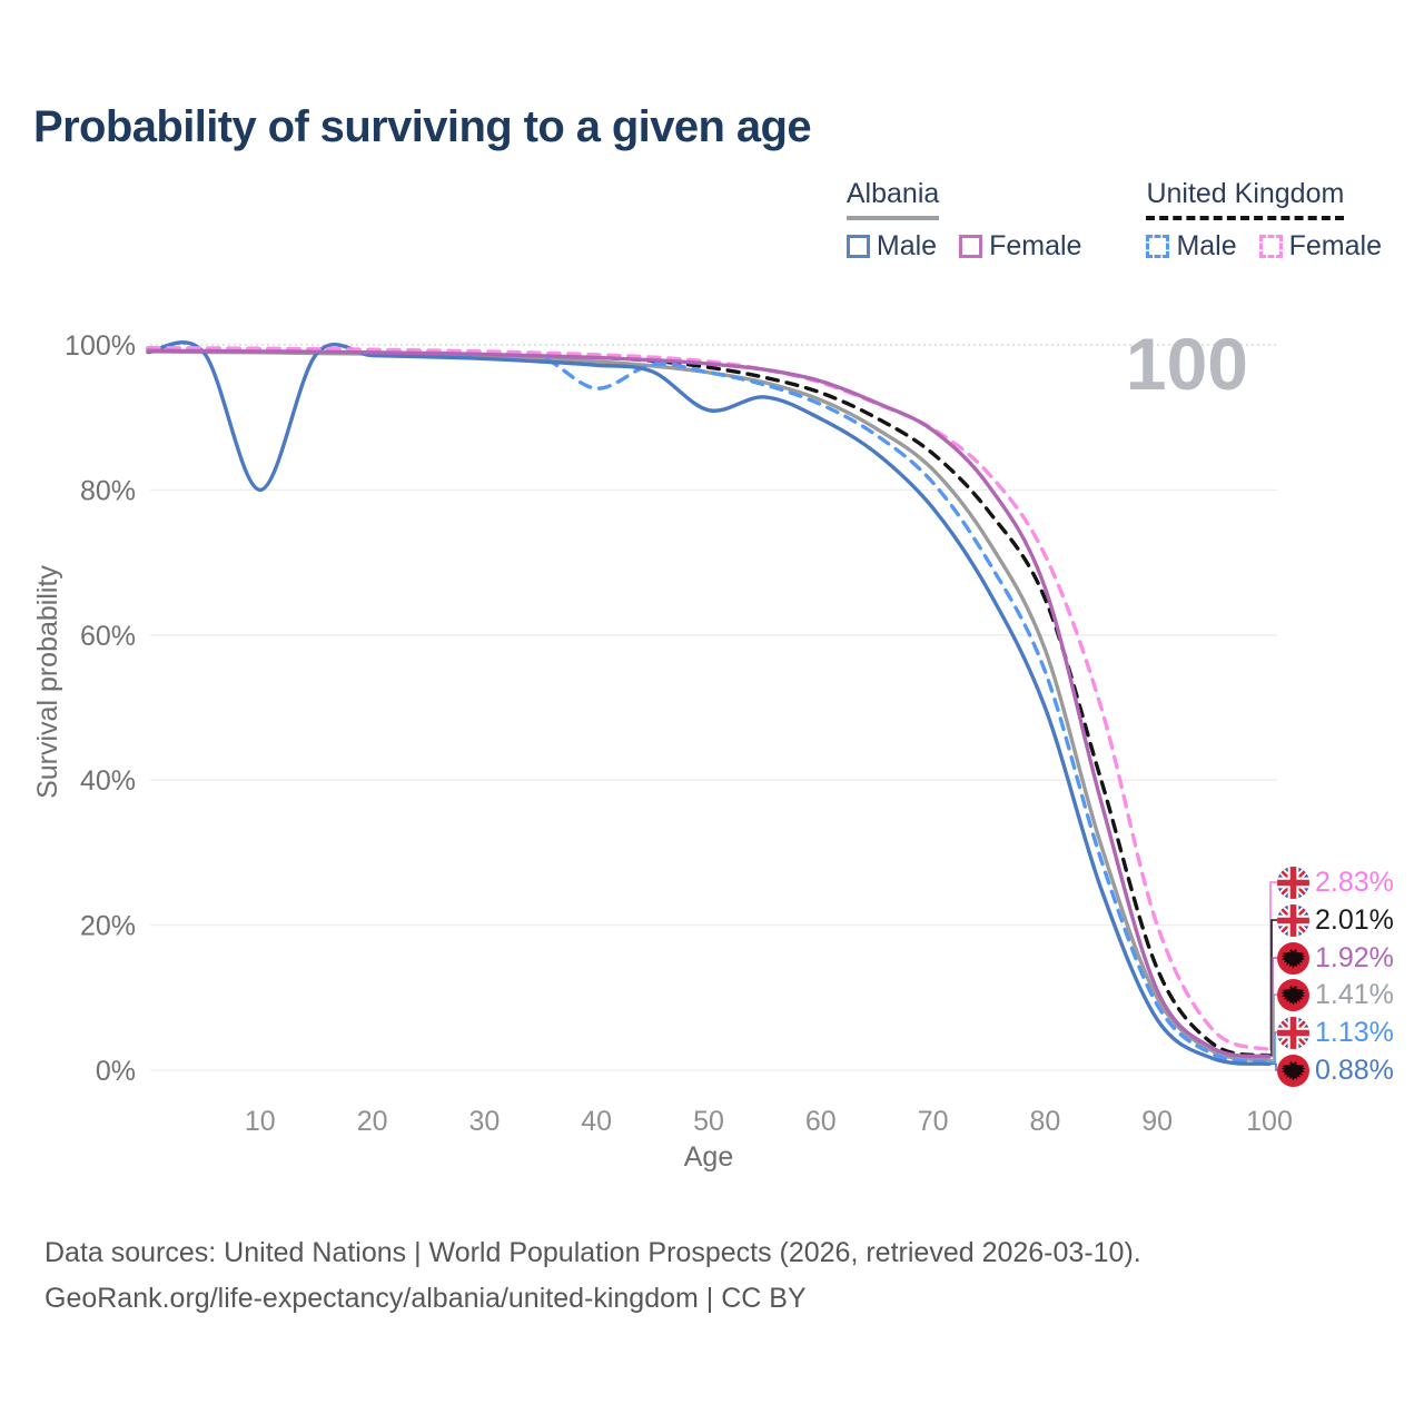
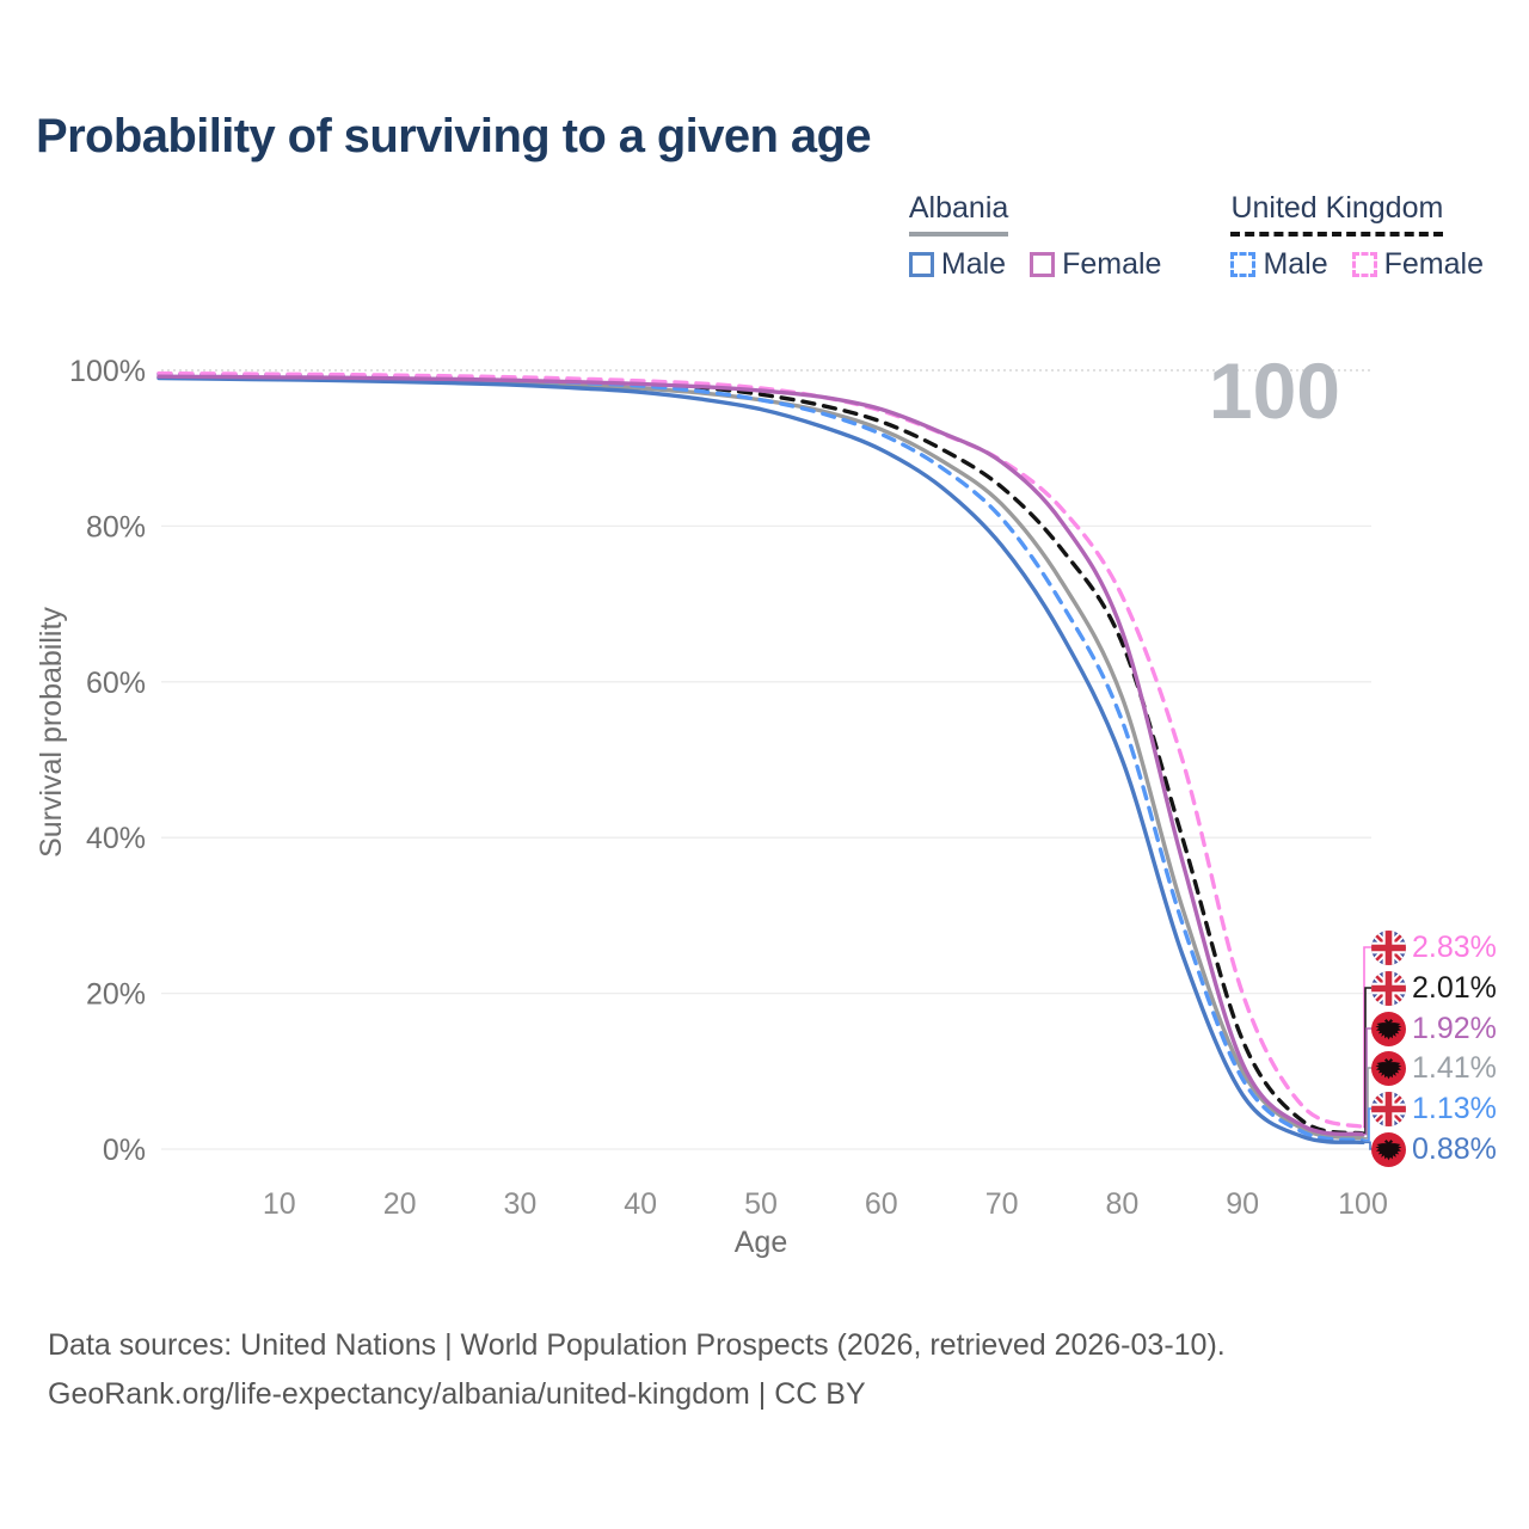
Albania Male/10: 80% -> 99%
United Kingdom Male/40: 94% -> 98%
Albania Male/50: 91% -> 95%
